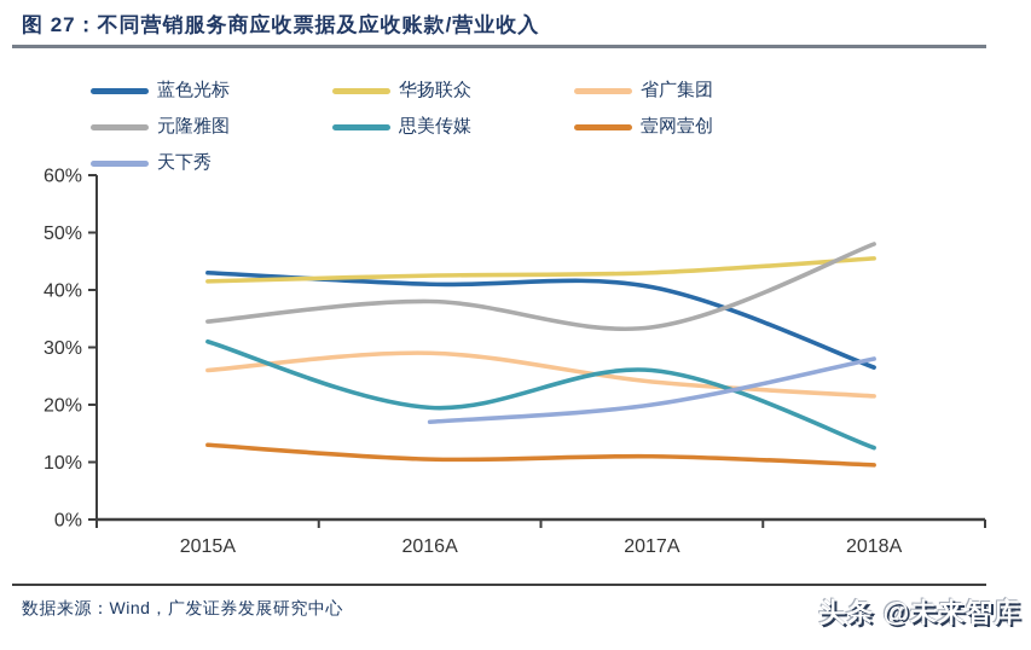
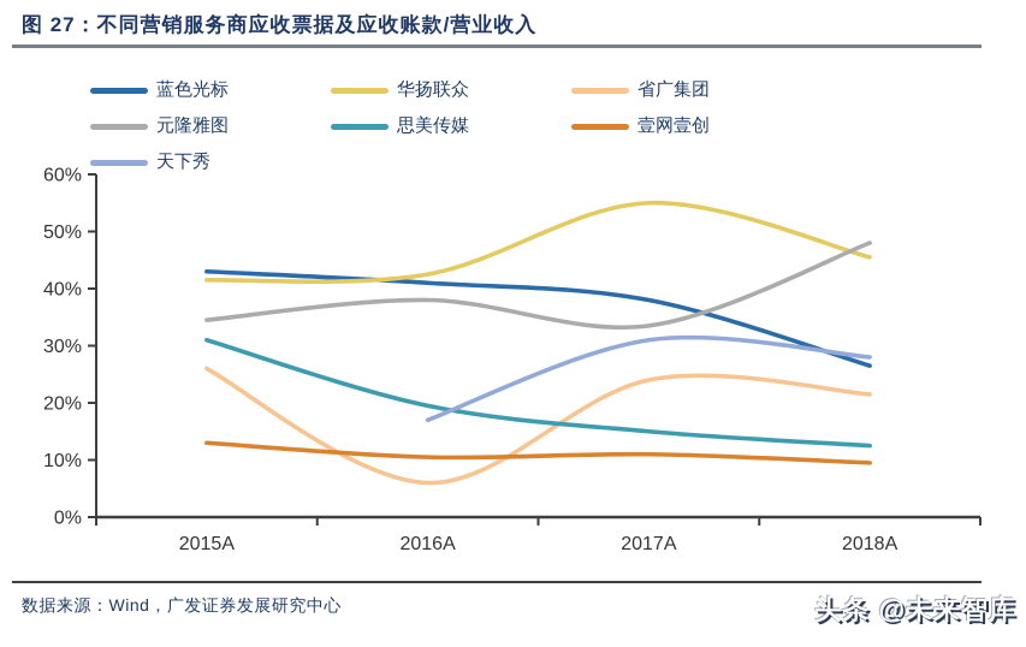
省广集团/2016A: 29% -> 6%
蓝色光标/2017A: 40% -> 38%
华扬联众/2017A: 43% -> 55%
思美传媒/2017A: 26% -> 15%
天下秀/2017A: 20% -> 31%
